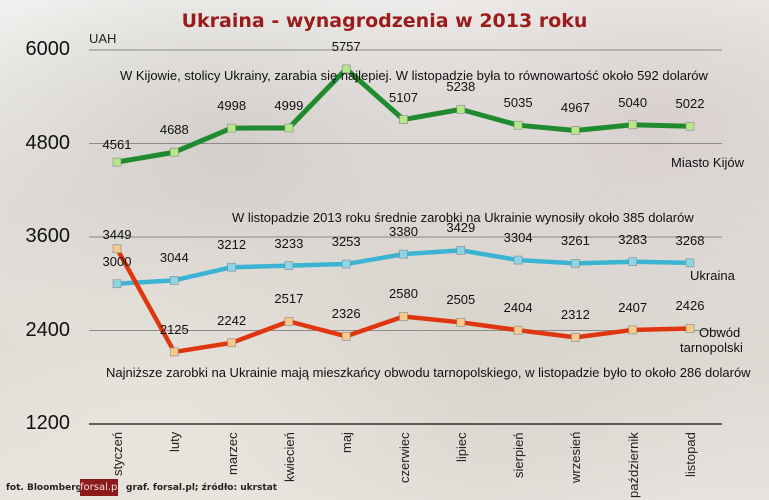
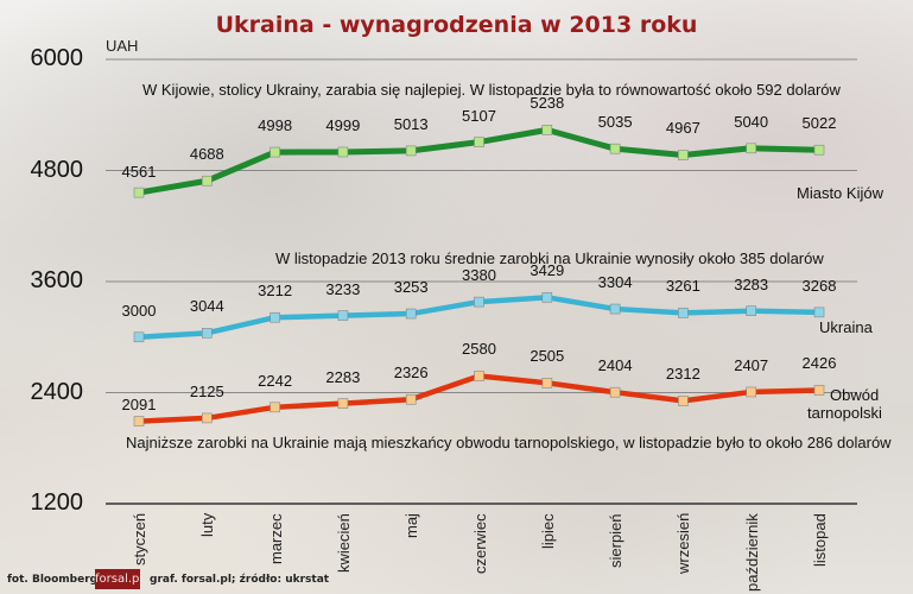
Obwód tarnopolski/styczeń: 3449 -> 2091
Obwód tarnopolski/kwiecień: 2517 -> 2283
Miasto Kijów/maj: 5757 -> 5013
